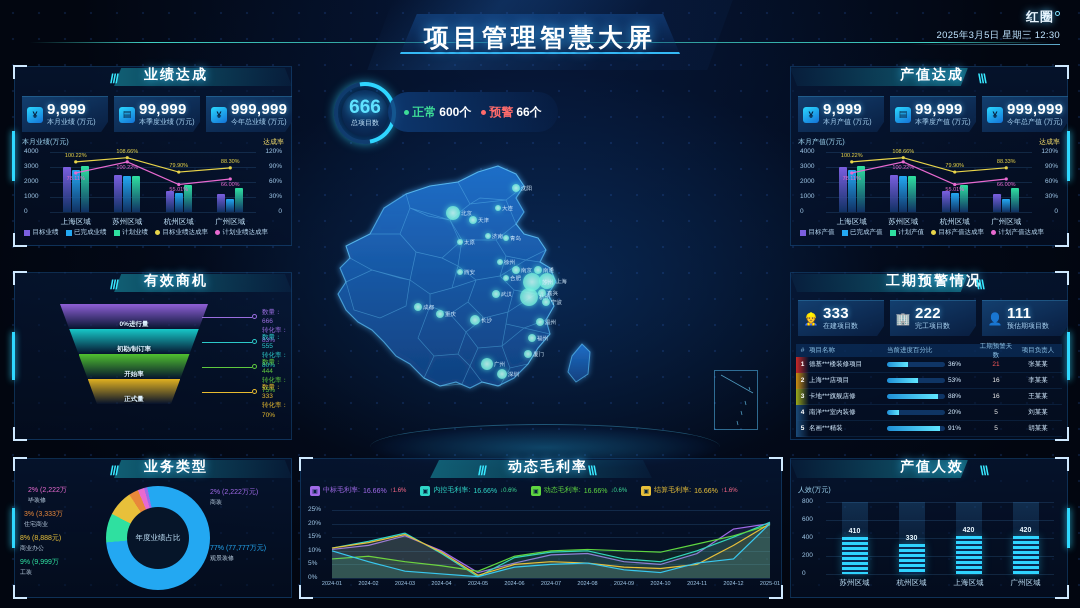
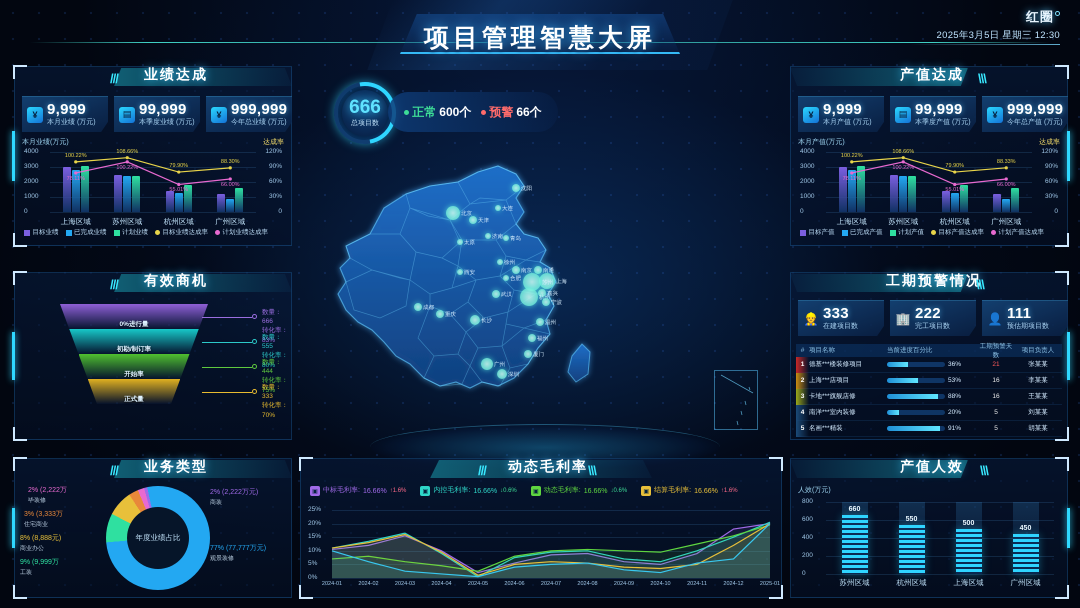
产值人效/苏州区域: 410 -> 660
产值人效/杭州区域: 330 -> 550
产值人效/上海区域: 420 -> 500
产值人效/广州区域: 420 -> 450
